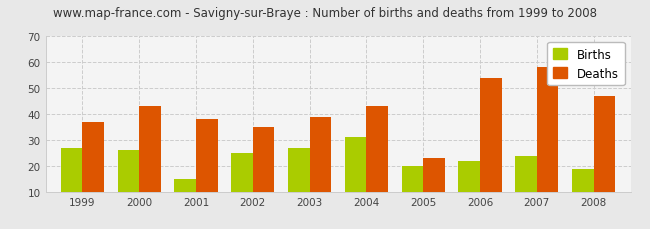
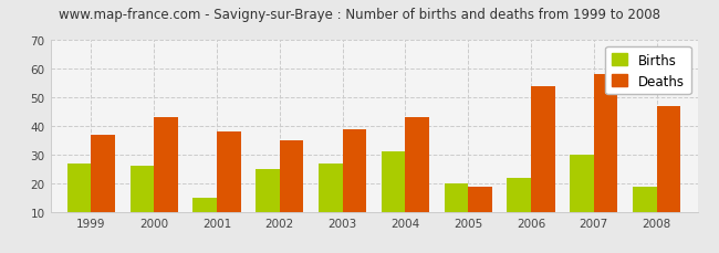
Deaths/2005: 23 -> 19
Births/2007: 24 -> 30
